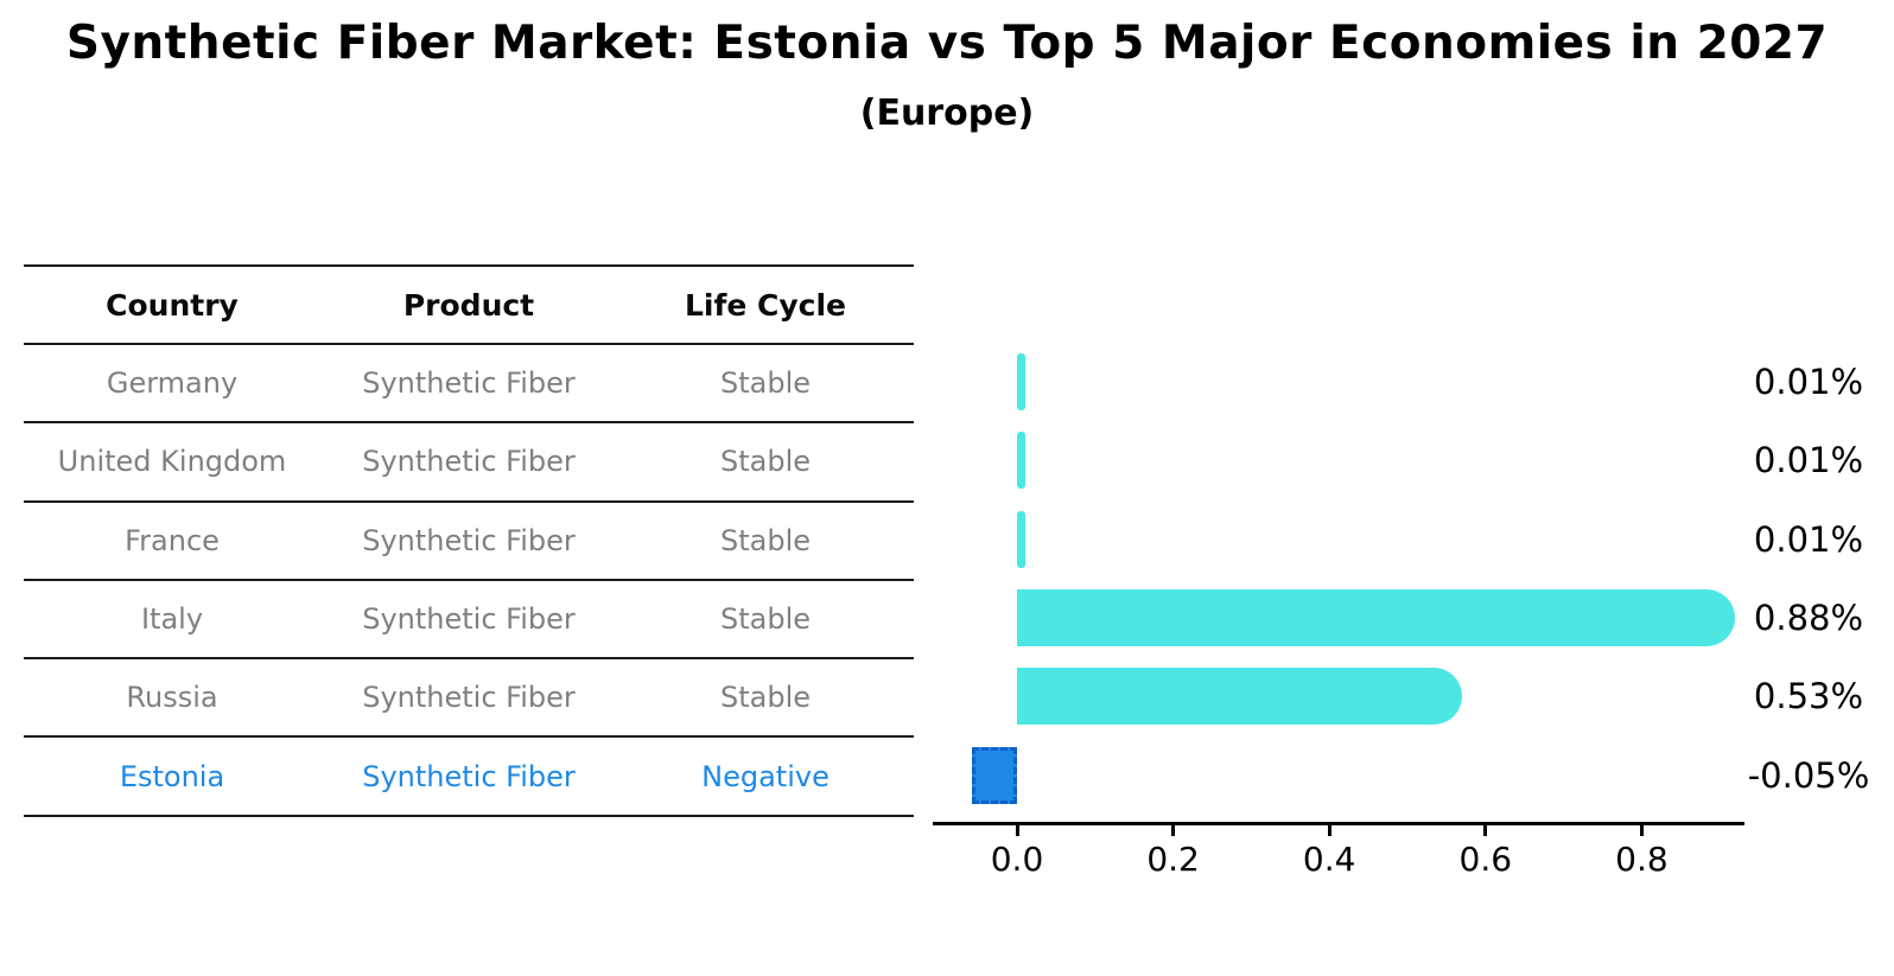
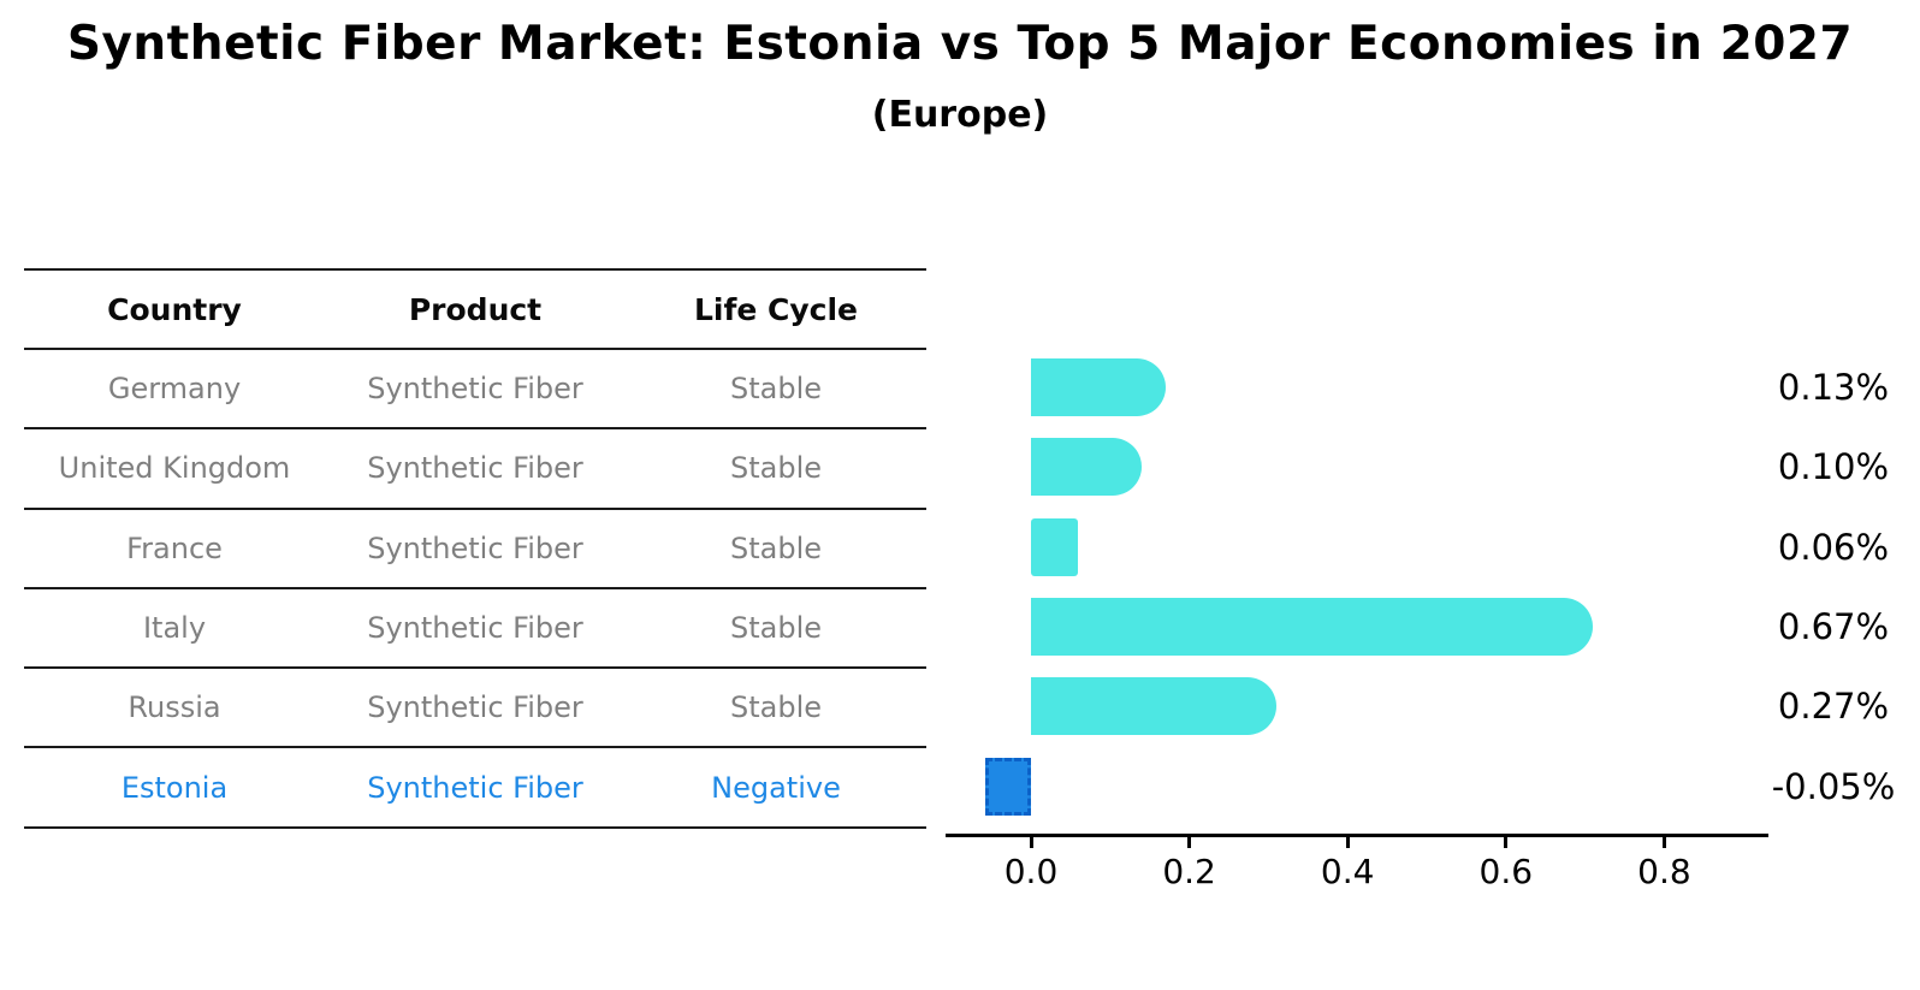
Germany: 0.01% -> 0.13%
United Kingdom: 0.01% -> 0.10%
France: 0.01% -> 0.06%
Italy: 0.88% -> 0.67%
Russia: 0.53% -> 0.27%
